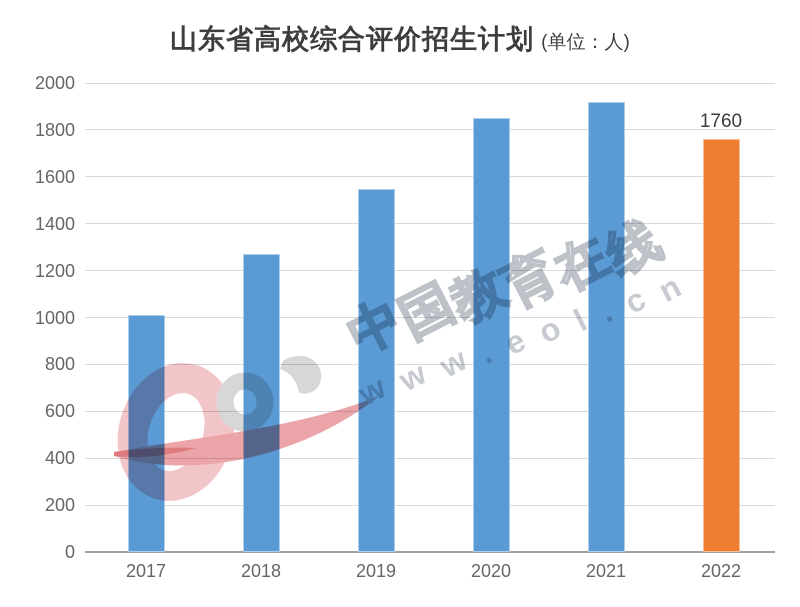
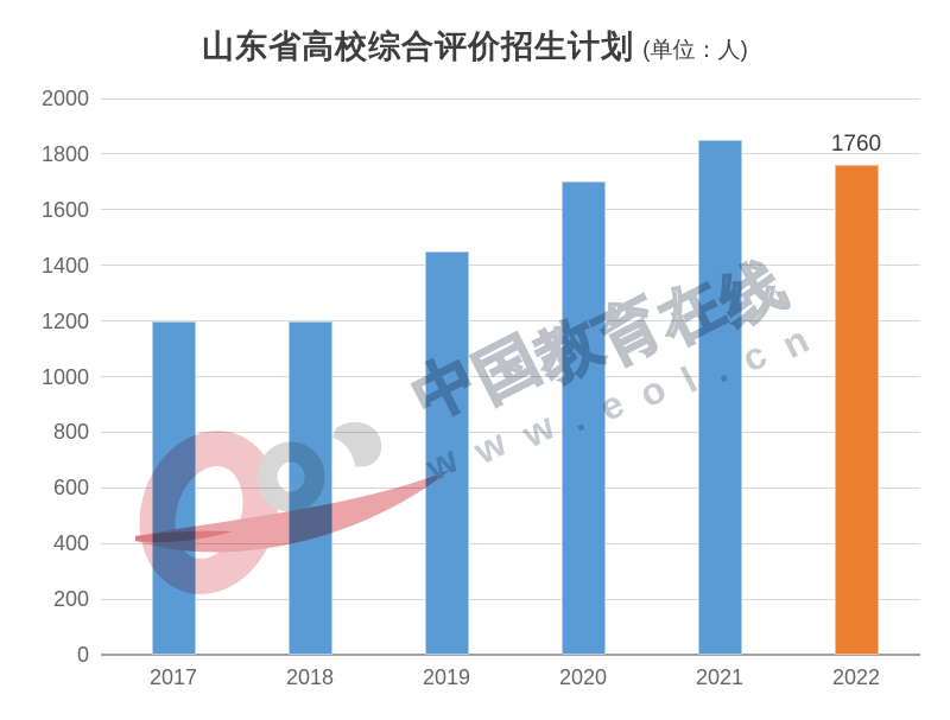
2017: 1010 -> 1200
2018: 1270 -> 1200
2019: 1550 -> 1450
2020: 1850 -> 1700
2021: 1920 -> 1850
